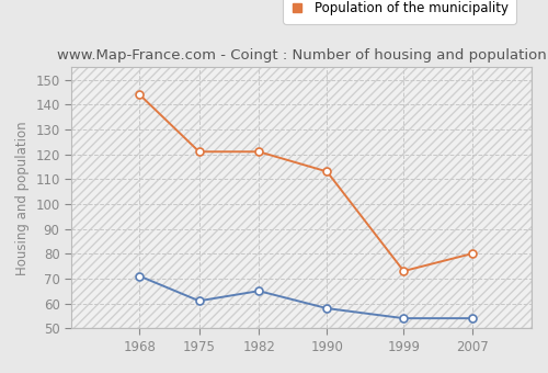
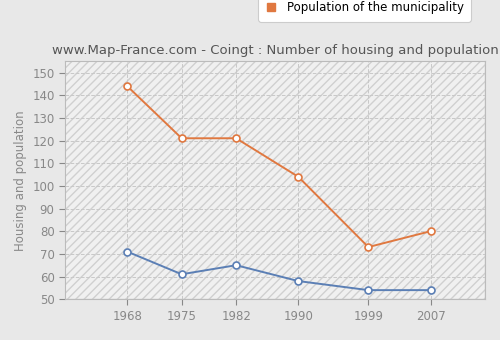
Population of the municipality/1990: 113 -> 104
